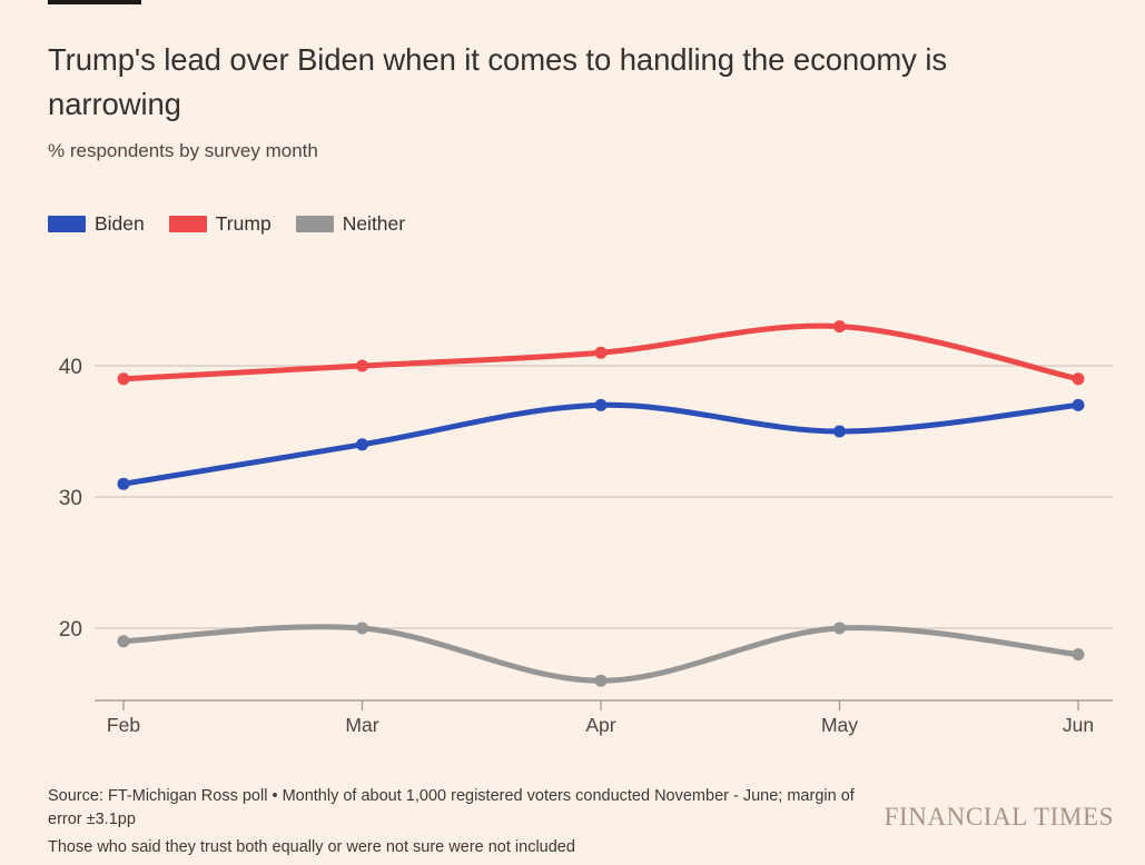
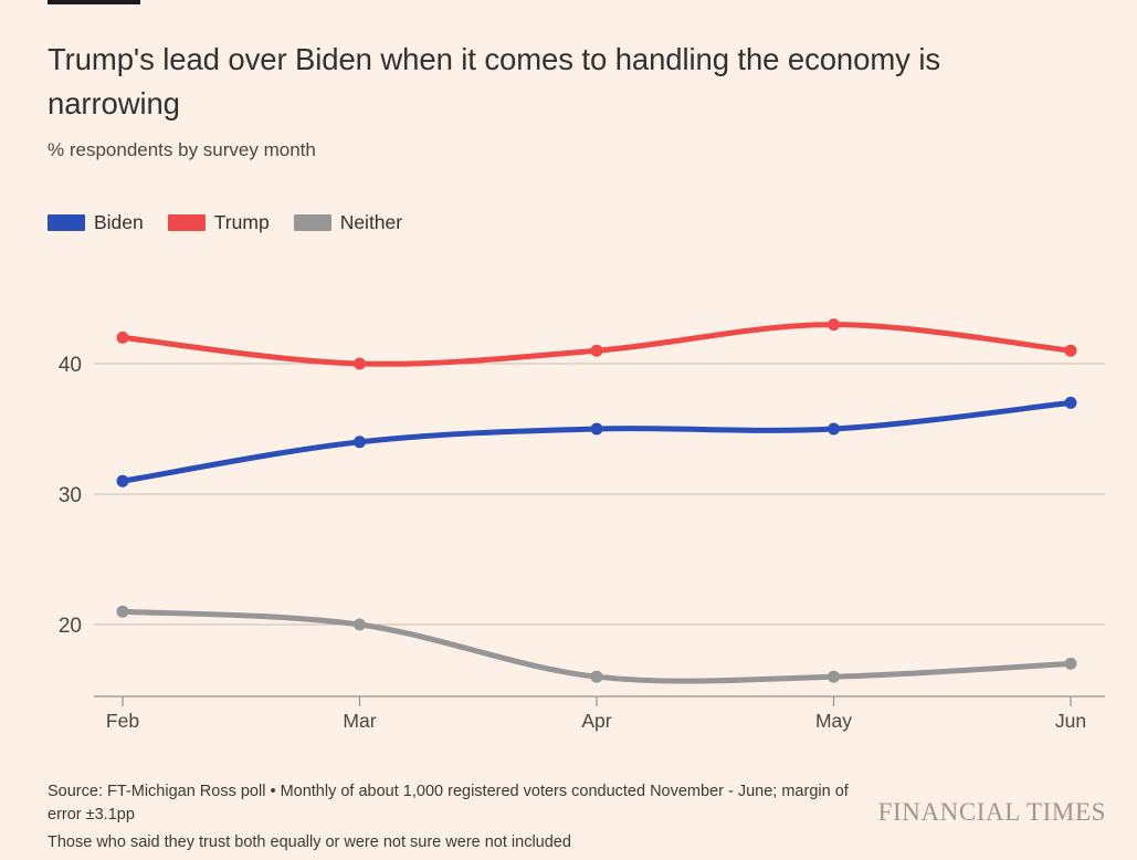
Trump/Feb: 39 -> 42
Neither/Feb: 19 -> 21
Biden/Apr: 37 -> 35
Neither/May: 20 -> 16
Trump/Jun: 39 -> 41
Neither/Jun: 18 -> 17
